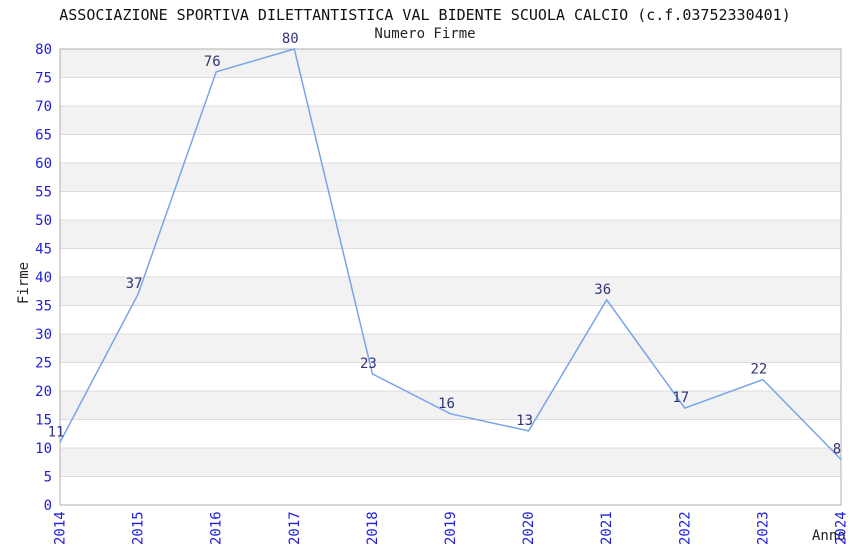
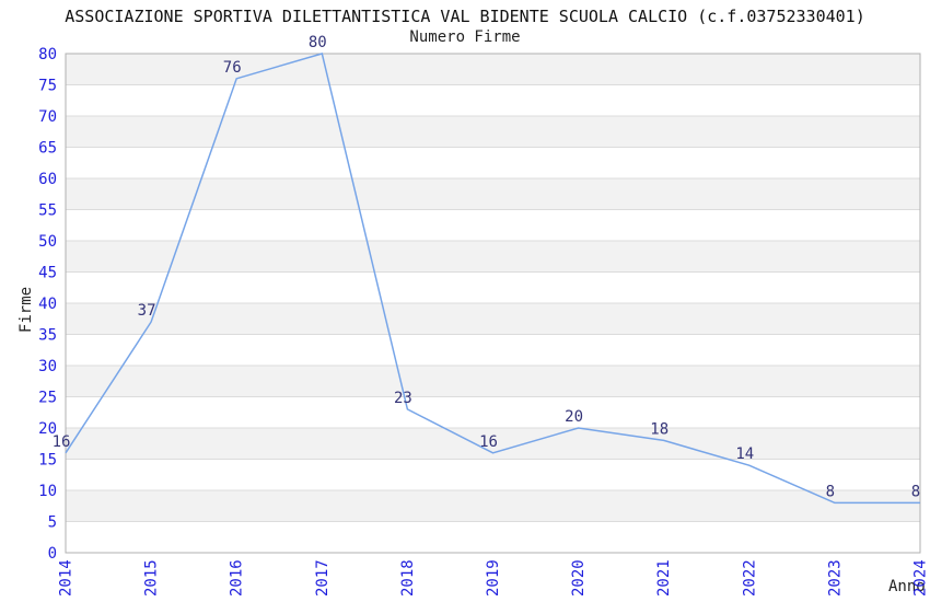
2014: 11 -> 16
2020: 13 -> 20
2021: 36 -> 18
2022: 17 -> 14
2023: 22 -> 8
